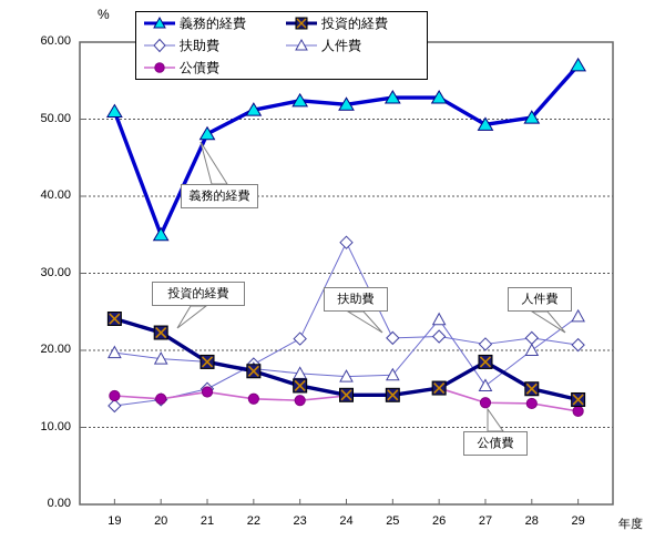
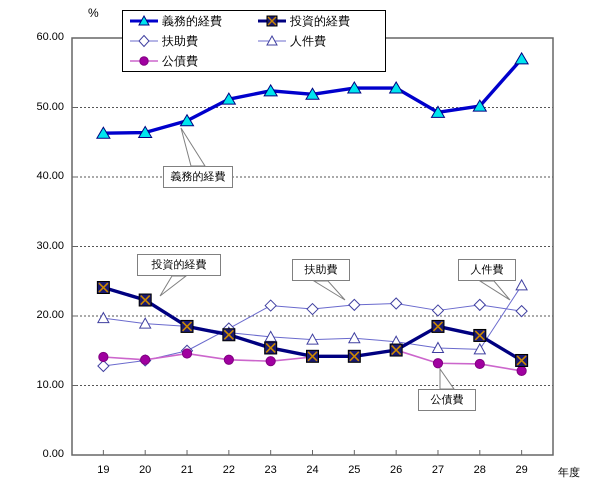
義務的経費/19: 51 -> 46
義務的経費/20: 35 -> 46
扶助費/24: 34 -> 21
人件費/26: 24 -> 16
投資的経費/28: 15 -> 17
人件費/28: 20 -> 15
